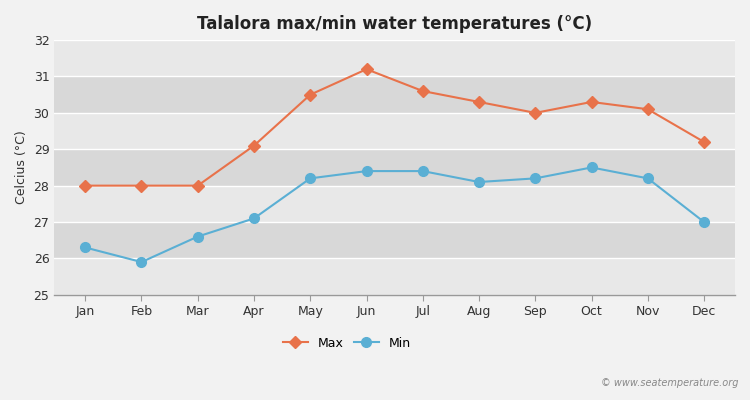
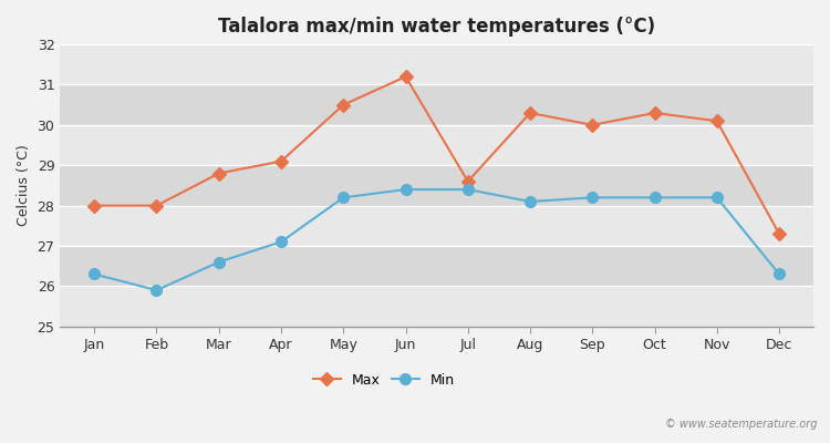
Max/Mar: 28.0 -> 28.8
Max/Jul: 30.6 -> 28.6
Min/Oct: 28.5 -> 28.2
Max/Dec: 29.2 -> 27.3
Min/Dec: 27.0 -> 26.3
